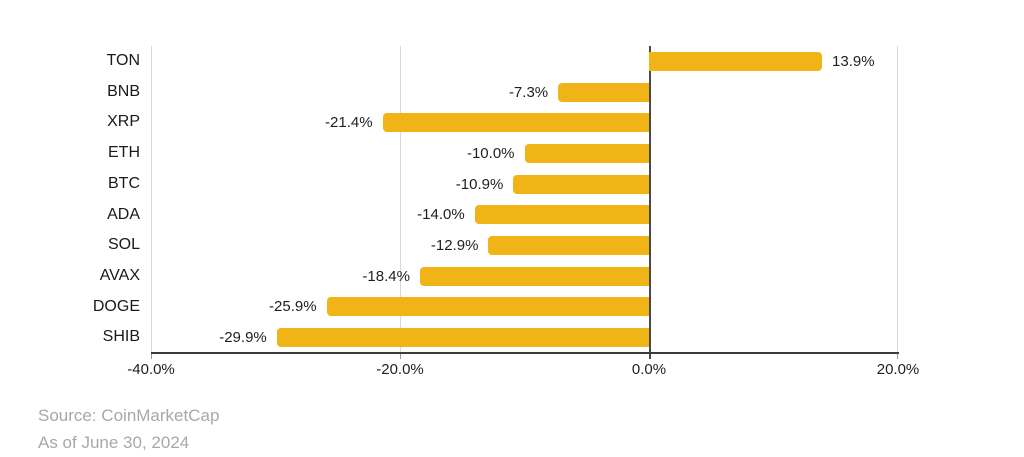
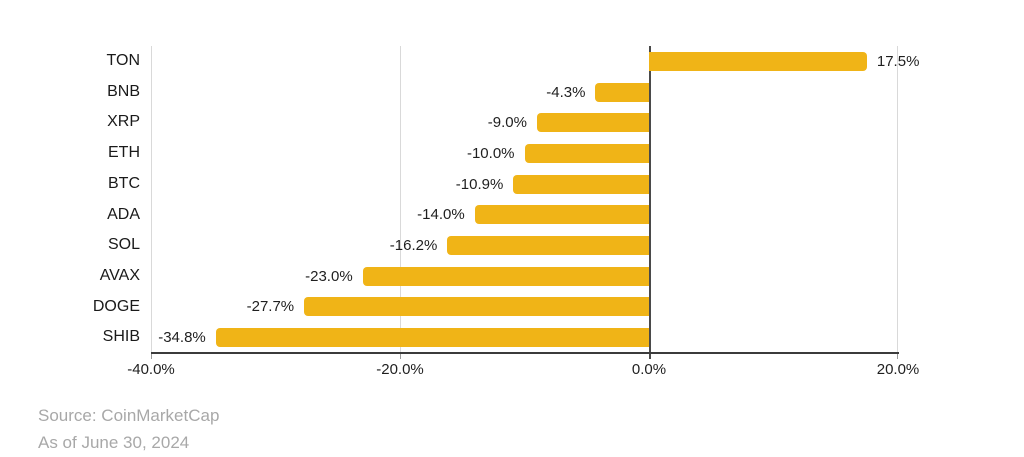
TON: 13.9% -> 17.5%
BNB: -7.3% -> -4.3%
XRP: -21.4% -> -9.0%
SOL: -12.9% -> -16.2%
AVAX: -18.4% -> -23.0%
DOGE: -25.9% -> -27.7%
SHIB: -29.9% -> -34.8%
